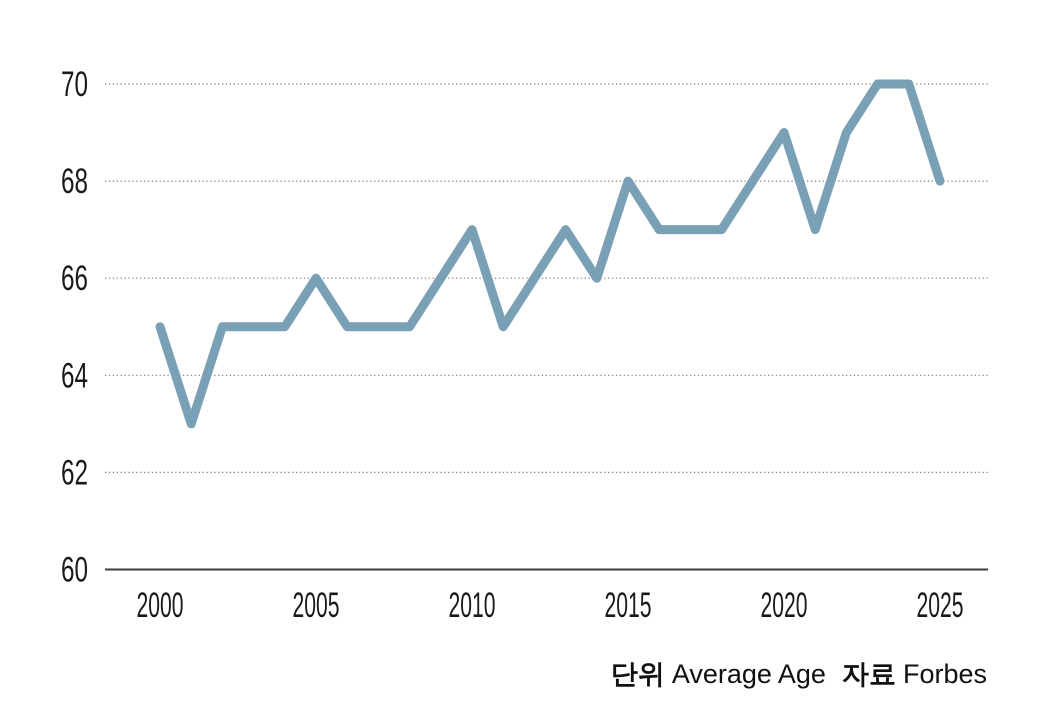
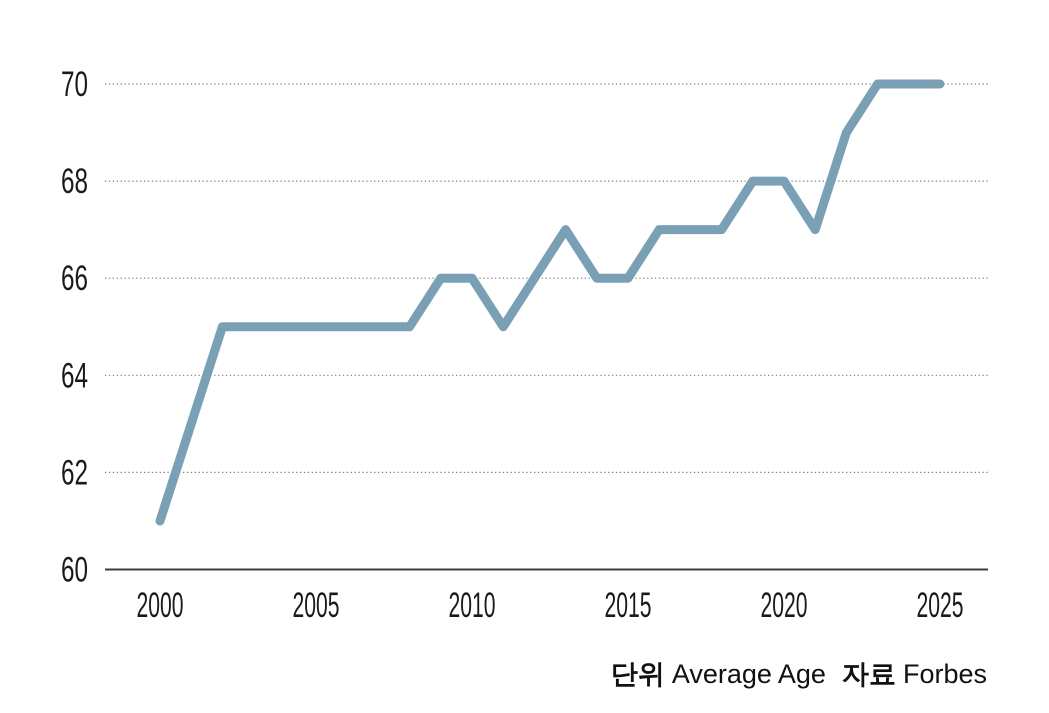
2000: 65 -> 61
2005: 66 -> 65
2010: 67 -> 66
2015: 68 -> 66
2020: 69 -> 68
2025: 68 -> 70
